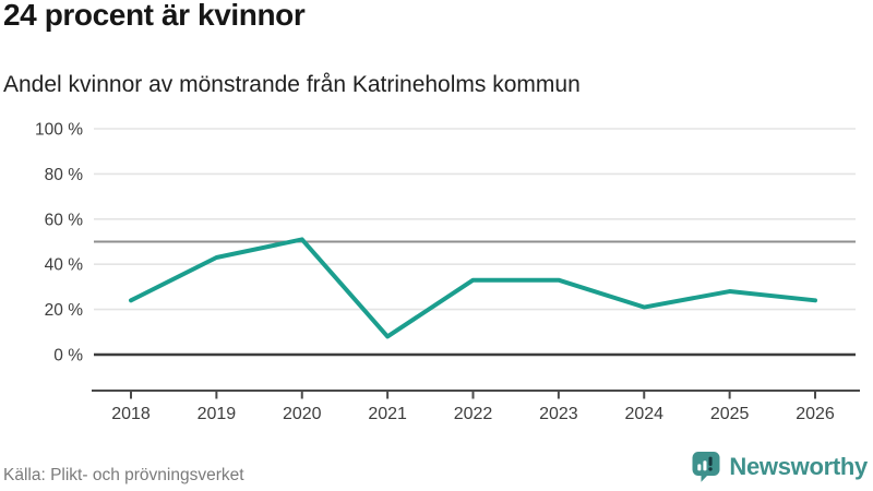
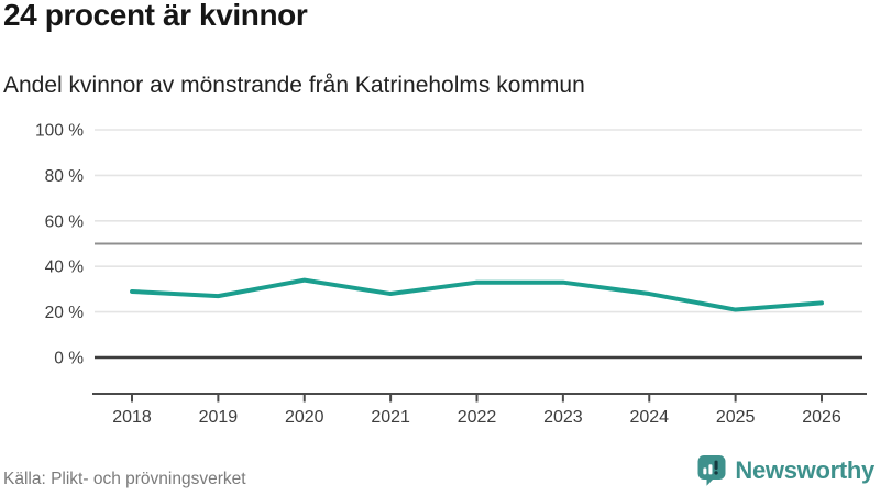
2018: 24% -> 29%
2019: 43% -> 27%
2020: 51% -> 34%
2021: 8% -> 28%
2024: 21% -> 28%
2025: 28% -> 21%
